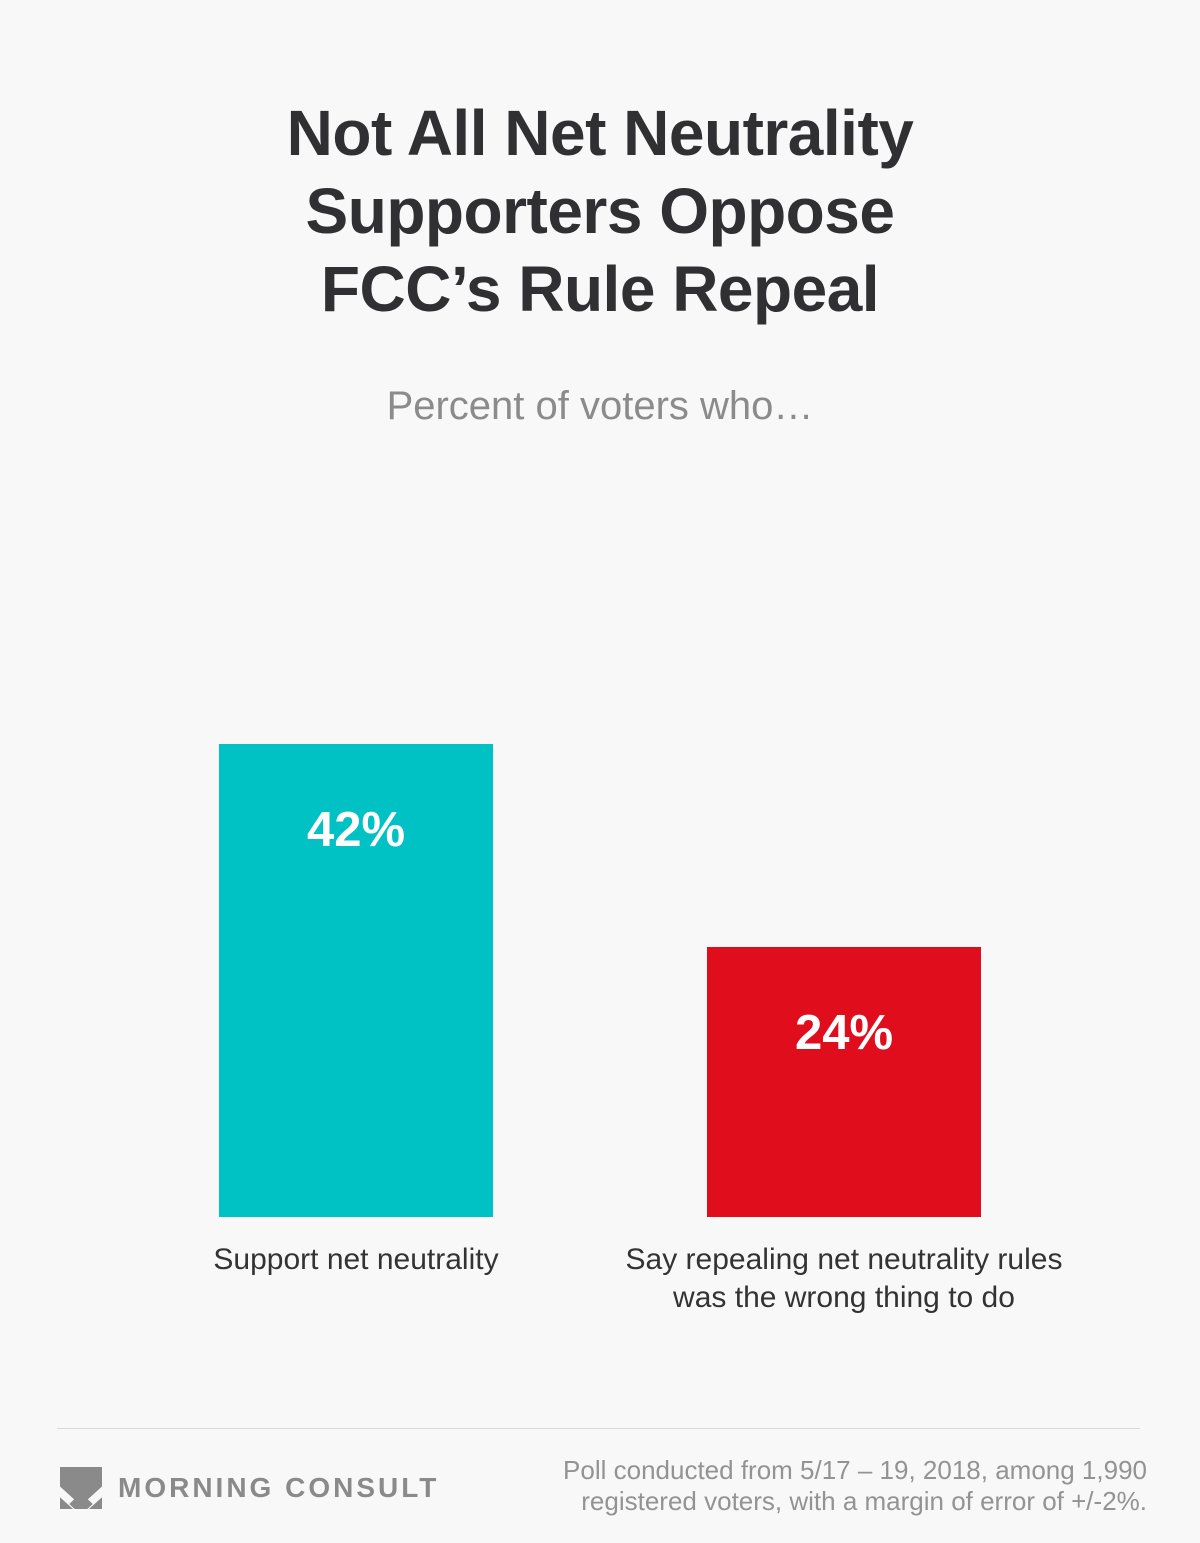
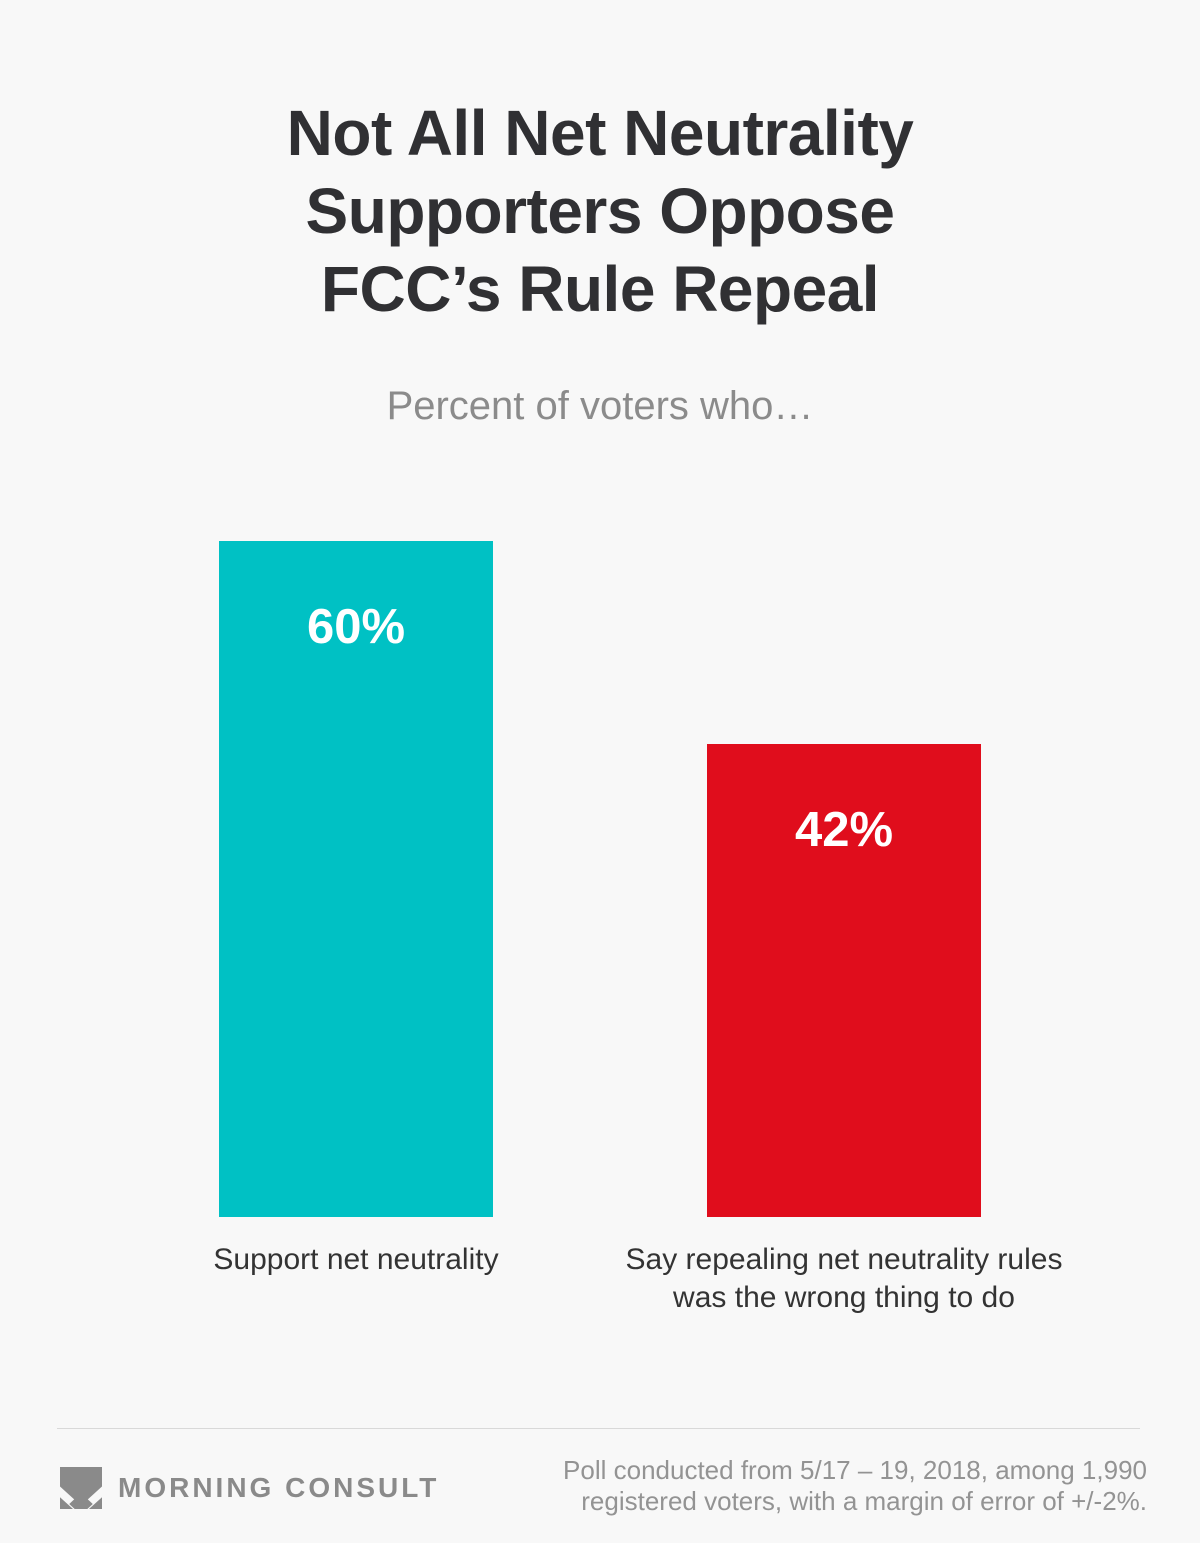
Support net neutrality: 42% -> 60%
Say repealing net neutrality rules was the wrong thing to do: 24% -> 42%
